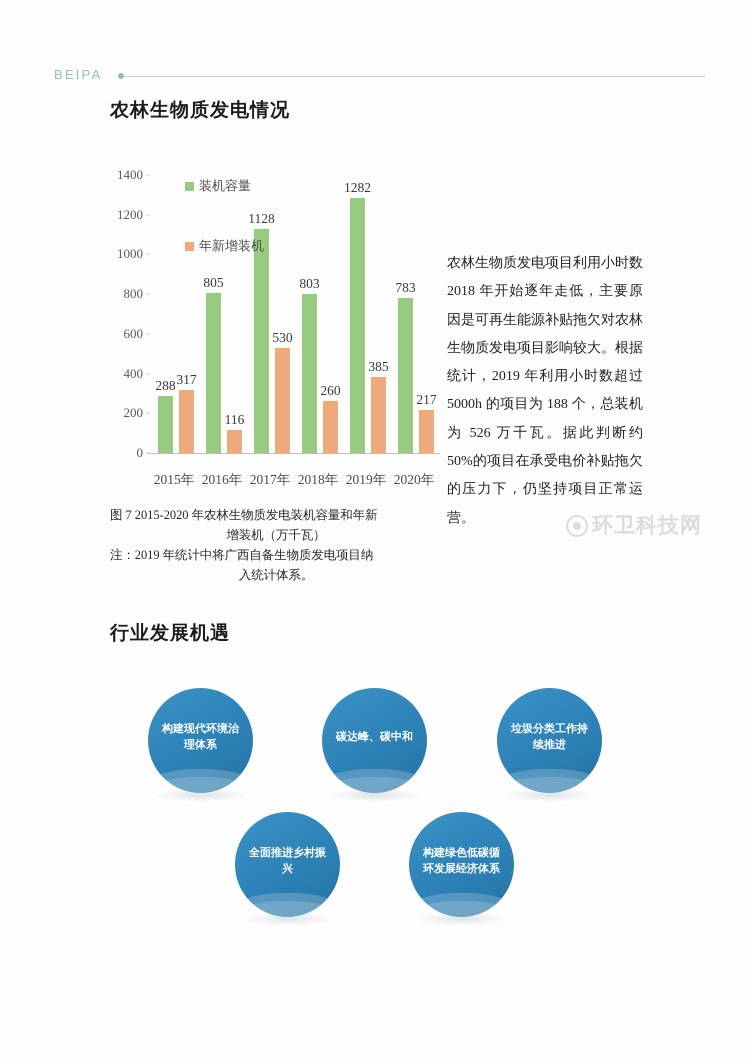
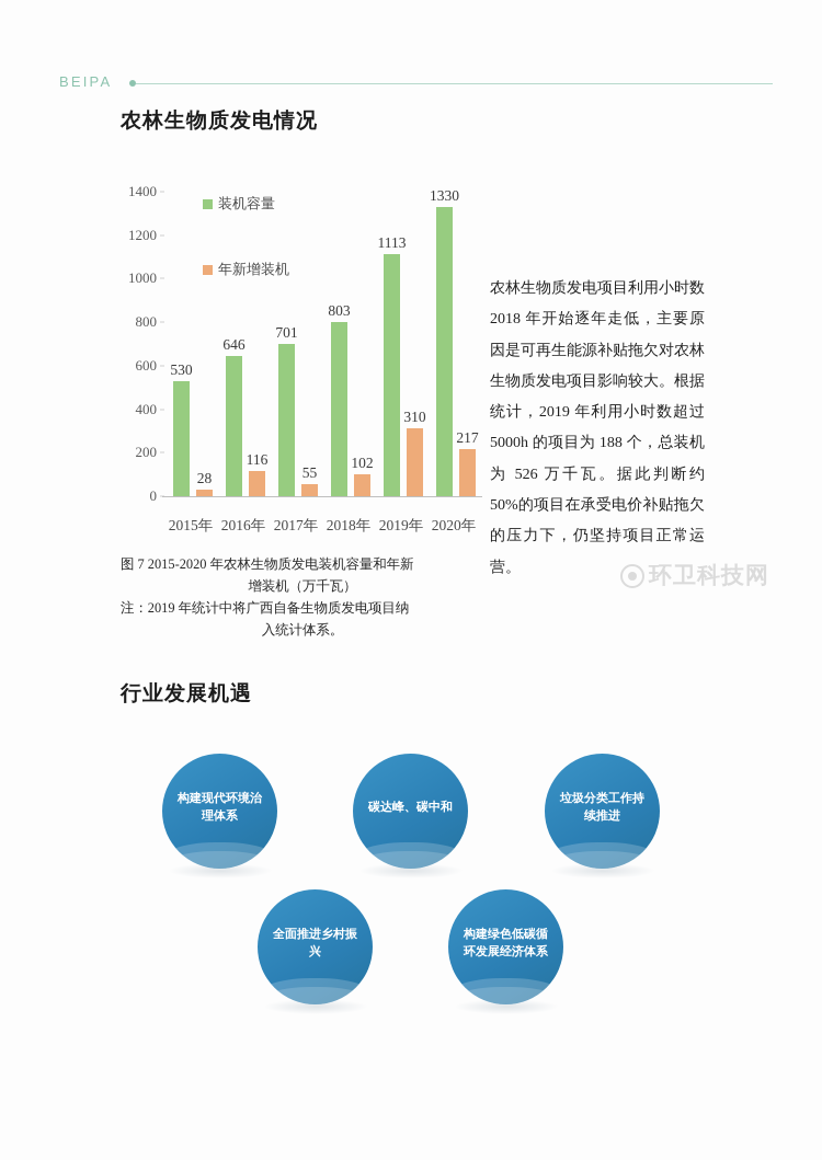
装机容量/2015年: 288 -> 530
年新增装机/2015年: 317 -> 28
装机容量/2016年: 805 -> 646
装机容量/2017年: 1128 -> 701
年新增装机/2017年: 530 -> 55
年新增装机/2018年: 260 -> 102
装机容量/2019年: 1282 -> 1113
年新增装机/2019年: 385 -> 310
装机容量/2020年: 783 -> 1330
